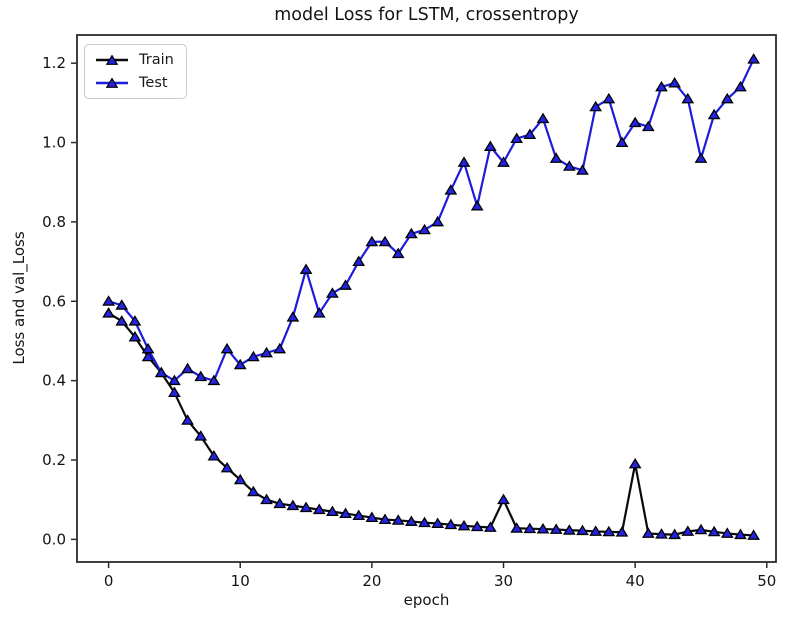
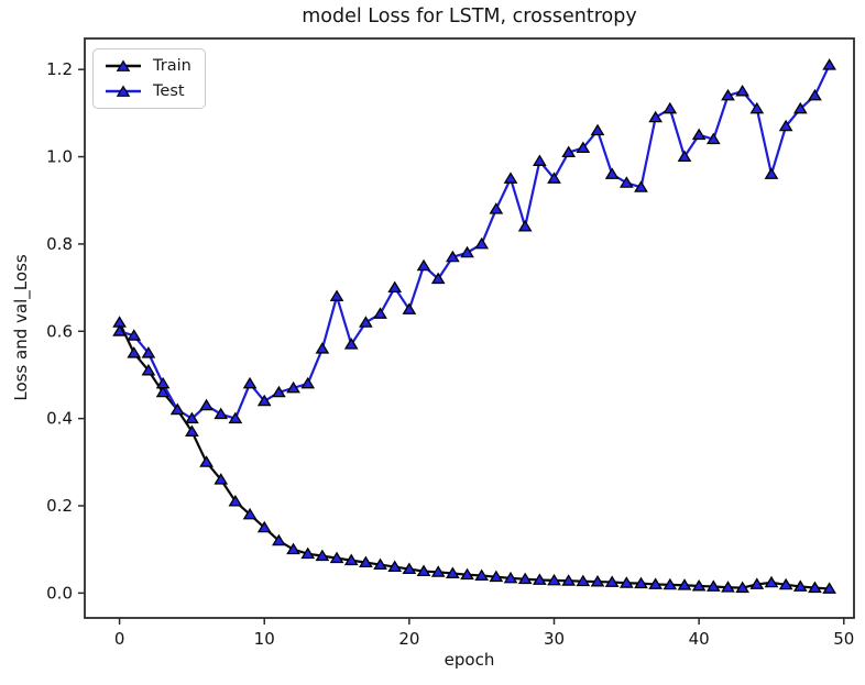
Train/0: 0.57 -> 0.62
Test/20: 0.75 -> 0.65
Train/30: 0.10 -> 0.03
Train/40: 0.19 -> 0.02
